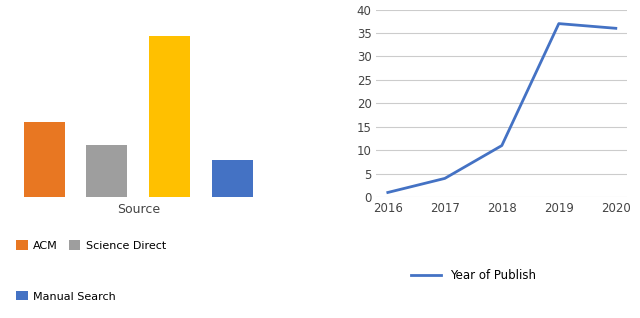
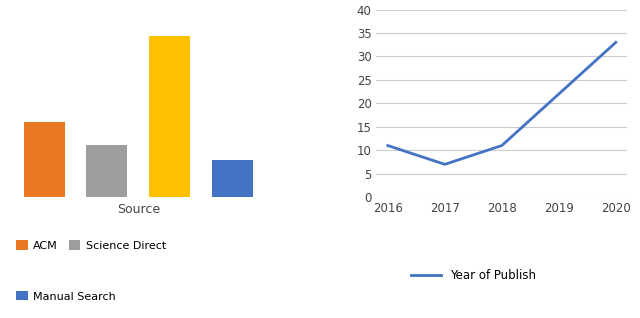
2016: 1 -> 11
2017: 4 -> 7
2019: 37 -> 22
2020: 36 -> 33
